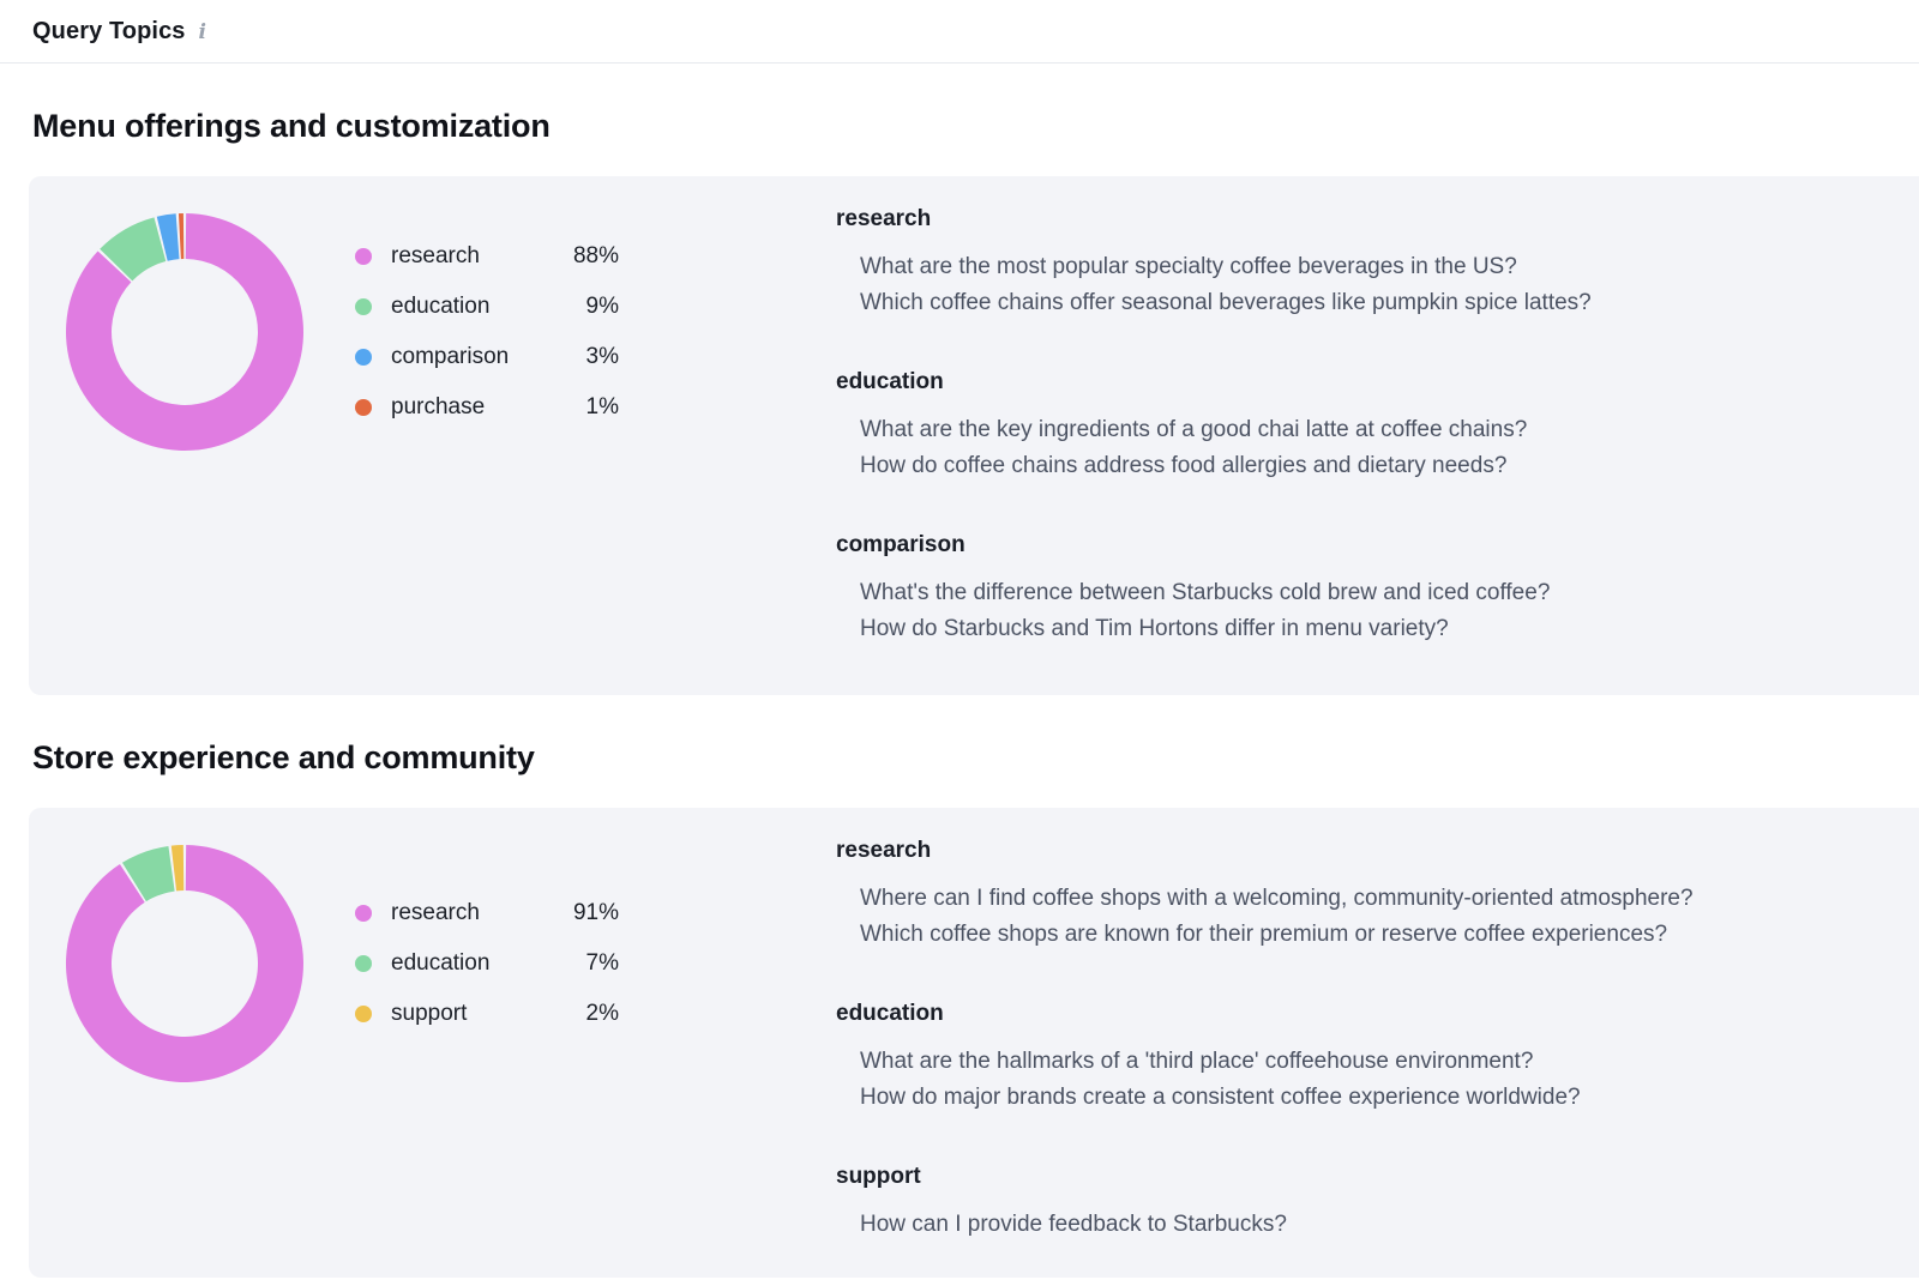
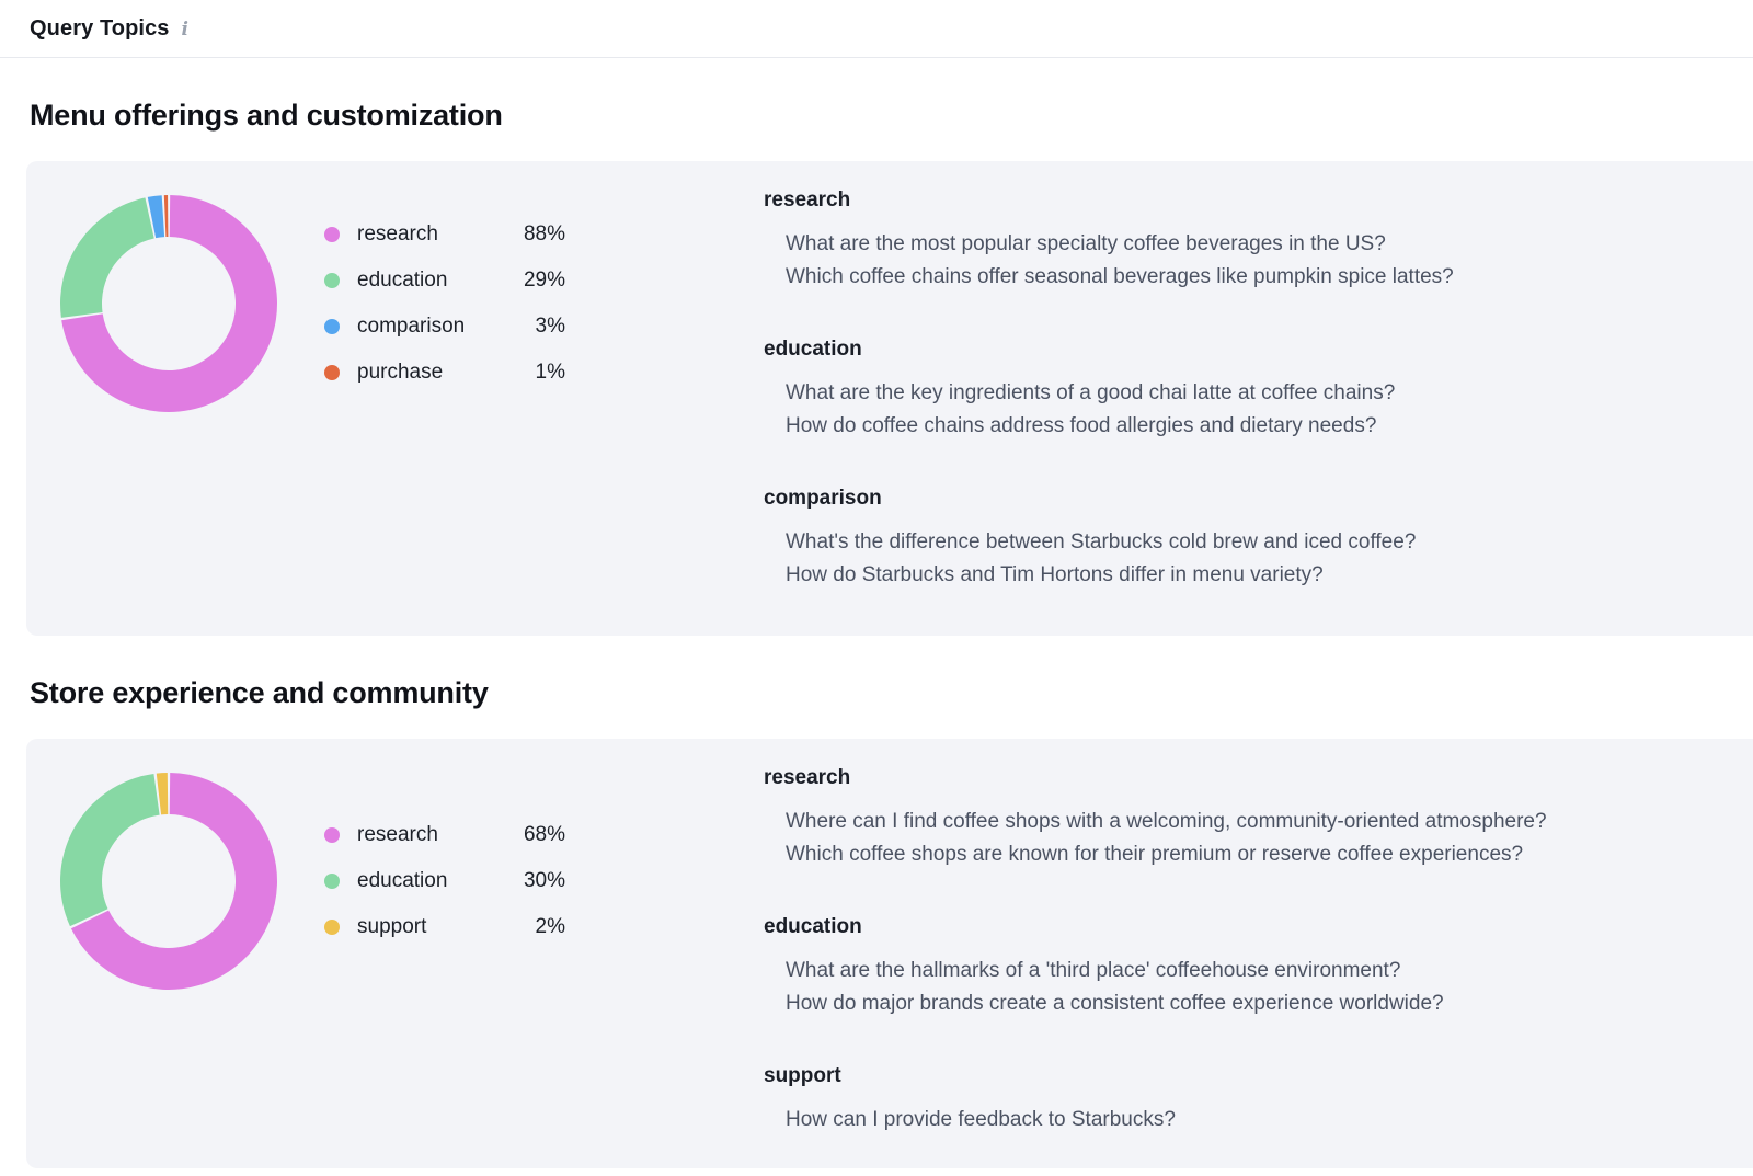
Menu offerings and customization/education: 9% -> 29%
Store experience and community/research: 91% -> 68%
Store experience and community/education: 7% -> 30%
